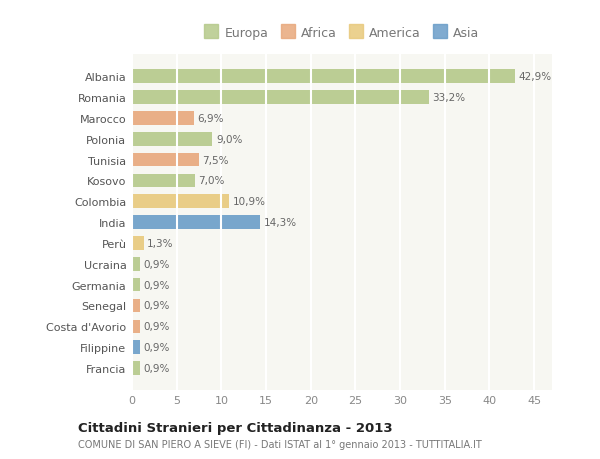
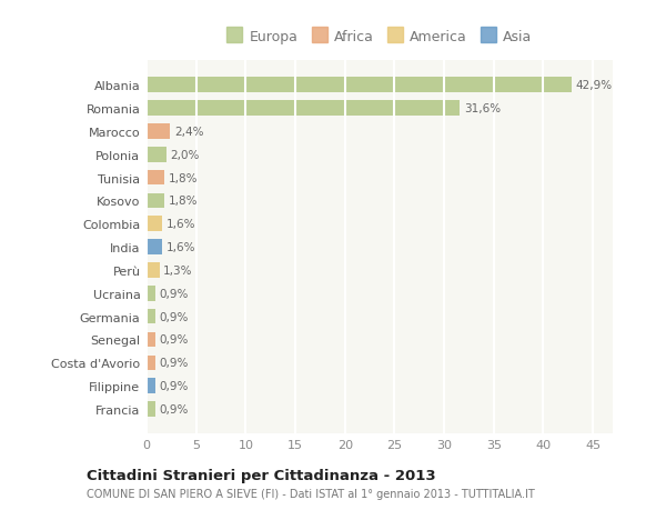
Romania: 33,2% -> 31,6%
Marocco: 6,9% -> 2,4%
Polonia: 9,0% -> 2,0%
Tunisia: 7,5% -> 1,8%
Kosovo: 7,0% -> 1,8%
Colombia: 10,9% -> 1,6%
India: 14,3% -> 1,6%
